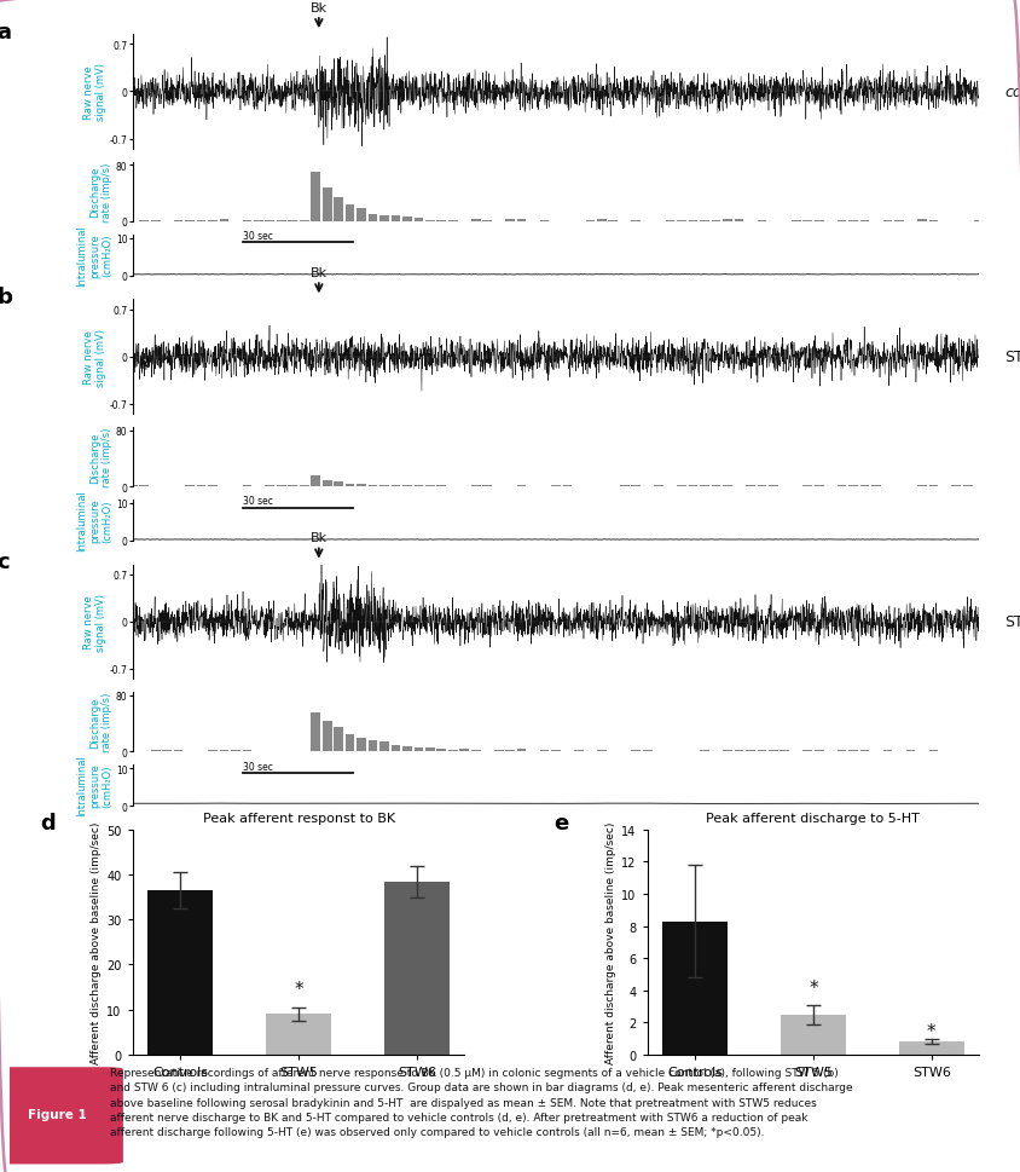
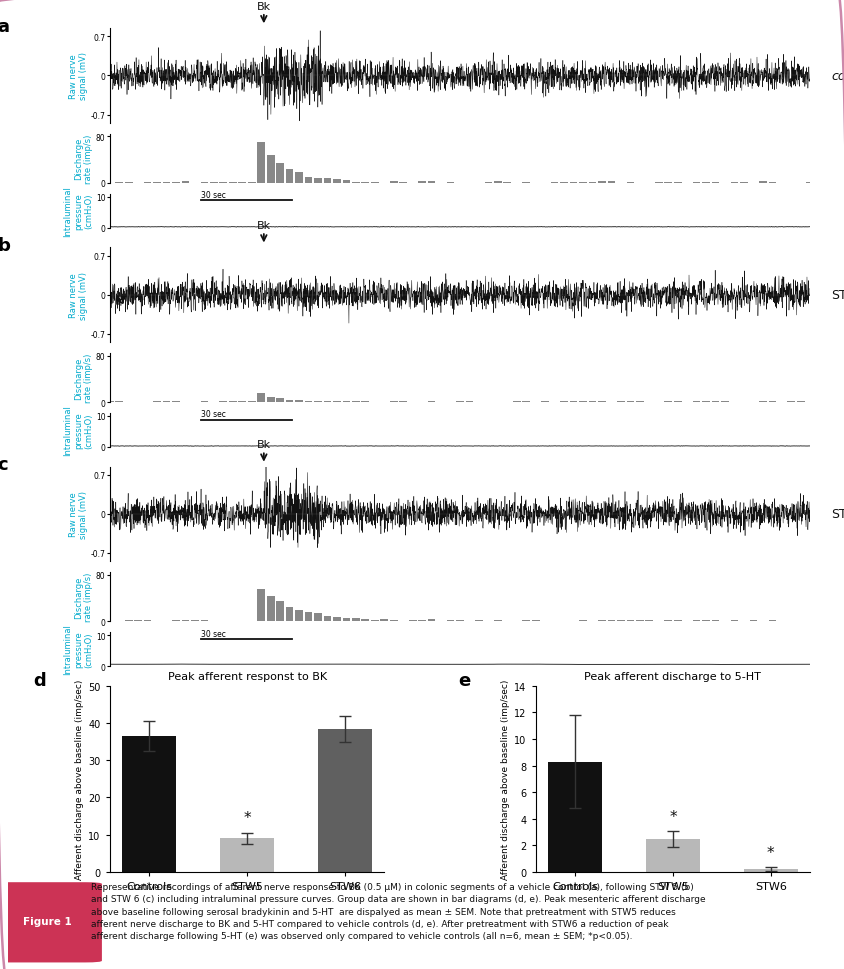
Peak afferent discharge to 5-HT/STW6: 0.8 -> 0.2
